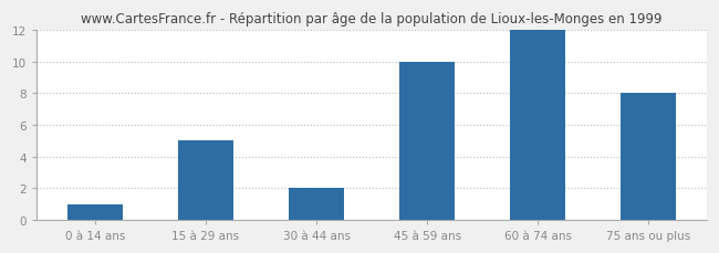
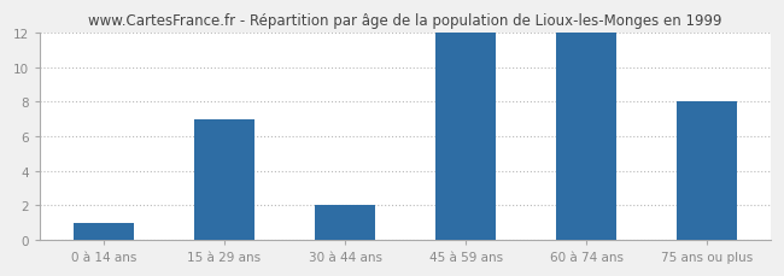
15 à 29 ans: 5 -> 7
45 à 59 ans: 10 -> 12
